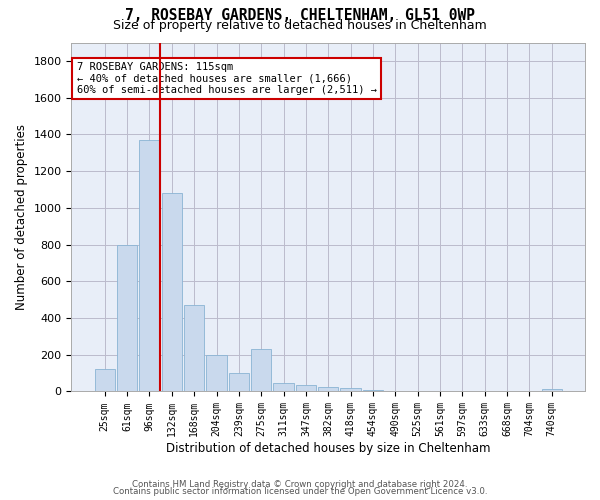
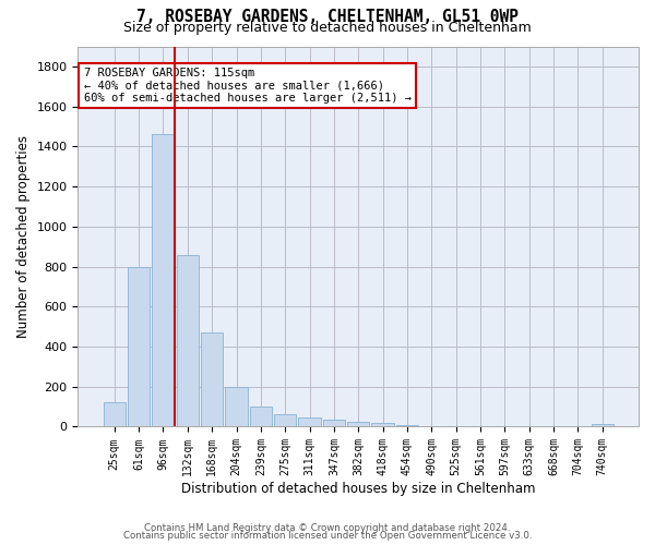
96sqm: 1370 -> 1460
132sqm: 1080 -> 860
275sqm: 230 -> 60
